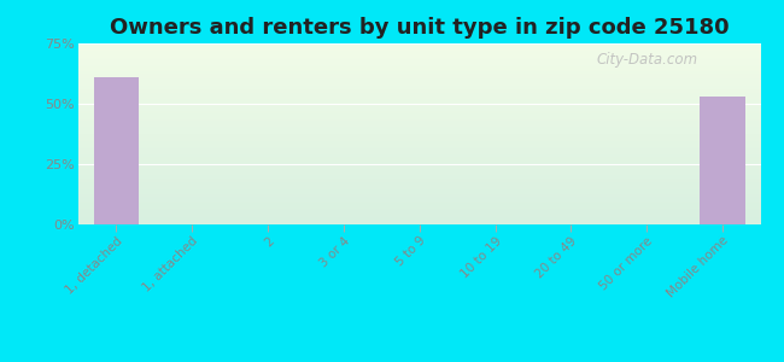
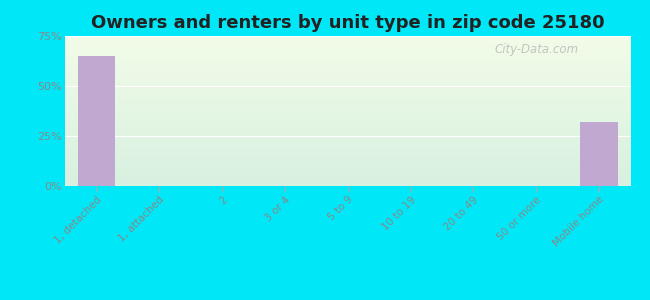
1, detached: 61% -> 65%
Mobile home: 53% -> 32%
